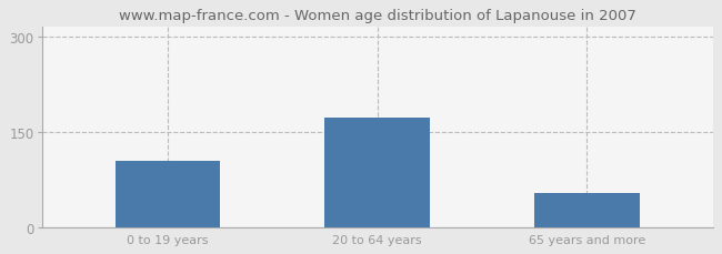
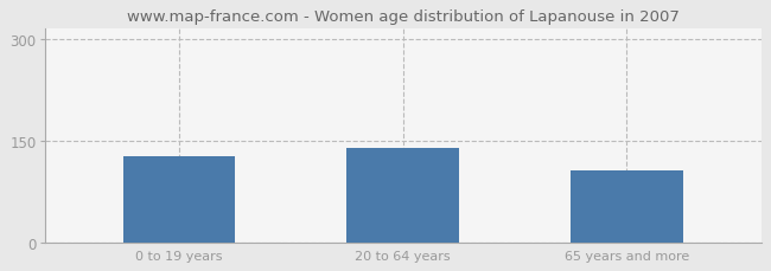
0 to 19 years: 105 -> 128
20 to 64 years: 172 -> 140
65 years and more: 55 -> 106
